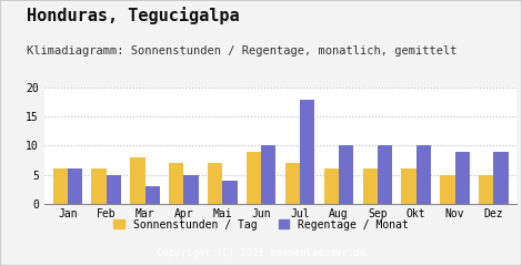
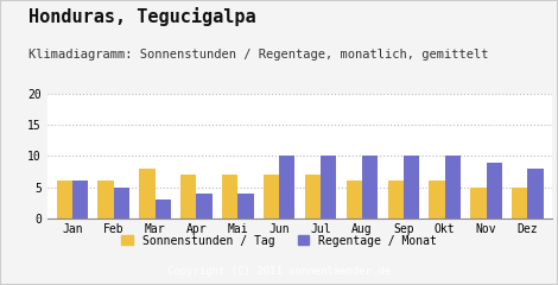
Regentage / Monat/Apr: 5 -> 4
Sonnenstunden / Tag/Jun: 9 -> 7
Regentage / Monat/Jul: 18 -> 10
Regentage / Monat/Dez: 9 -> 8
